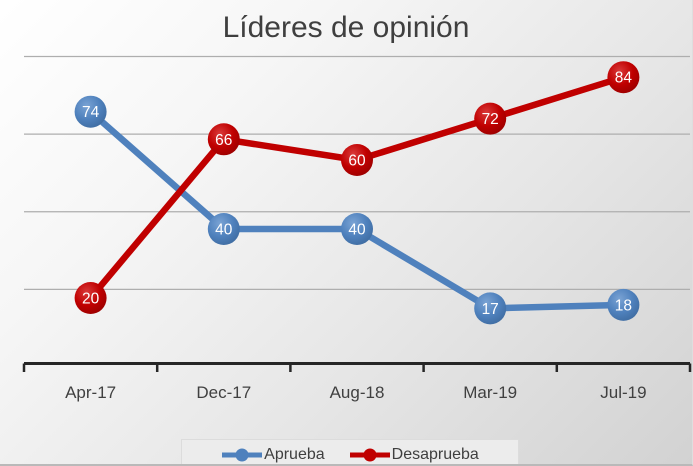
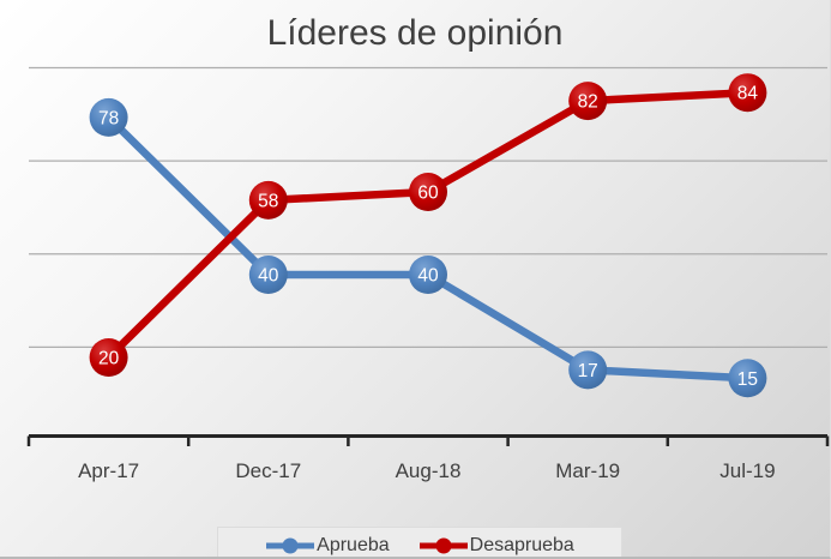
Aprueba/Apr-17: 74 -> 78
Desaprueba/Dec-17: 66 -> 58
Desaprueba/Mar-19: 72 -> 82
Aprueba/Jul-19: 18 -> 15
